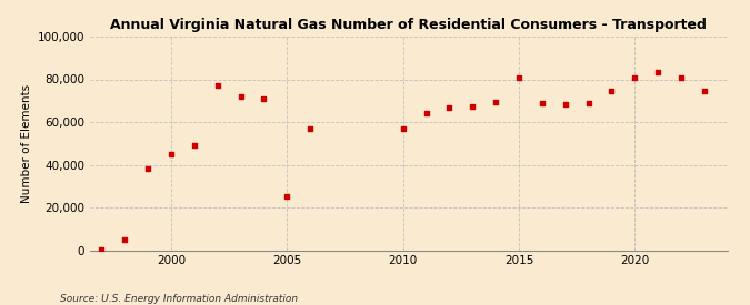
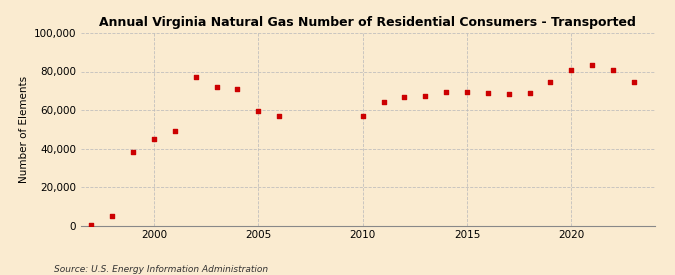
2005: 25,000 -> 60,000
2015: 81,000 -> 70,000
